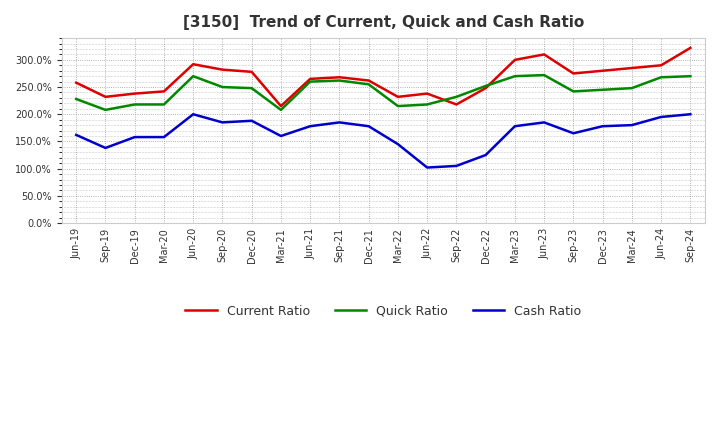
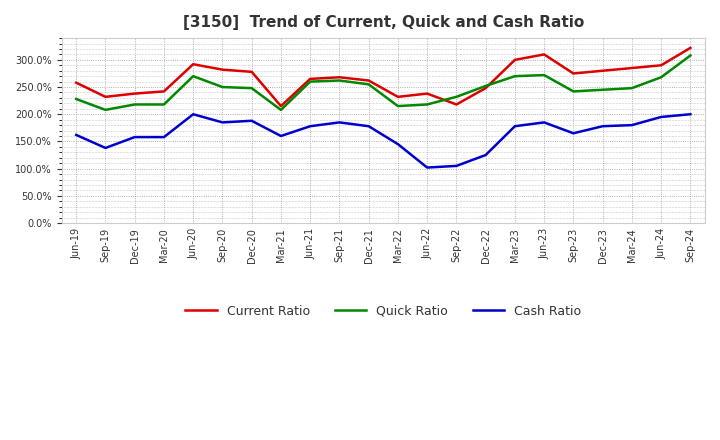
Quick Ratio/Sep-24: 270% -> 308%
